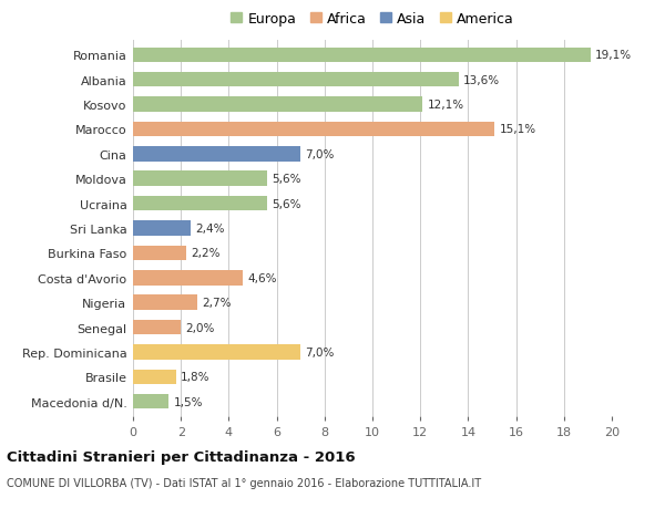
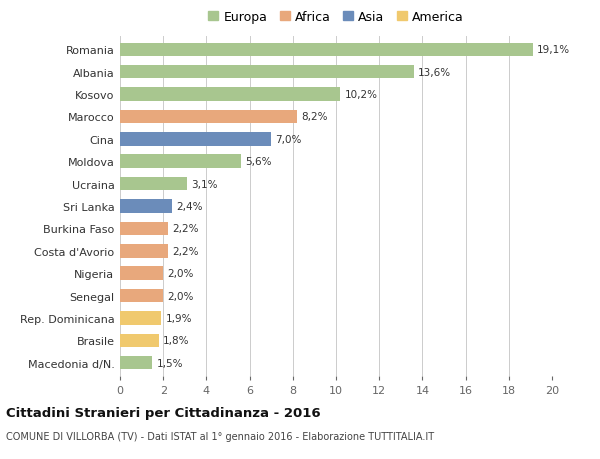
Kosovo: 12,1% -> 10,2%
Marocco: 15,1% -> 8,2%
Ucraina: 5,6% -> 3,1%
Costa d'Avorio: 4,6% -> 2,2%
Nigeria: 2,7% -> 2,0%
Rep. Dominicana: 7,0% -> 1,9%
